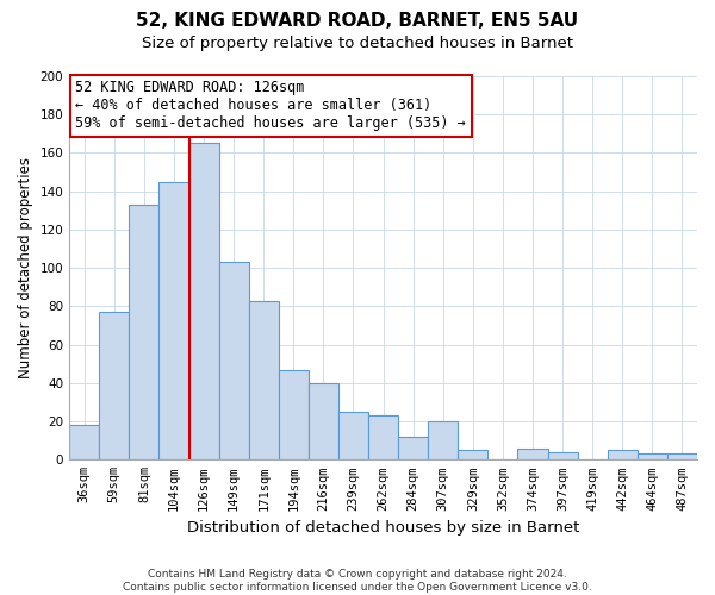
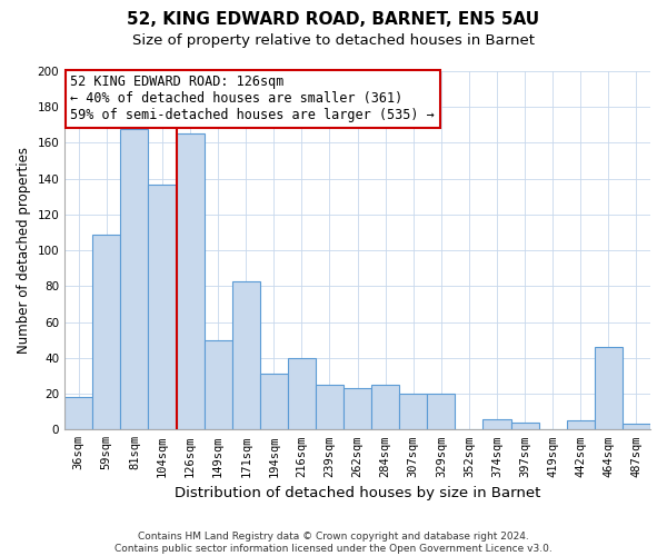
59sqm: 77 -> 109
81sqm: 133 -> 168
104sqm: 145 -> 137
149sqm: 103 -> 50
194sqm: 47 -> 31
284sqm: 12 -> 25
329sqm: 5 -> 20
464sqm: 3 -> 46
